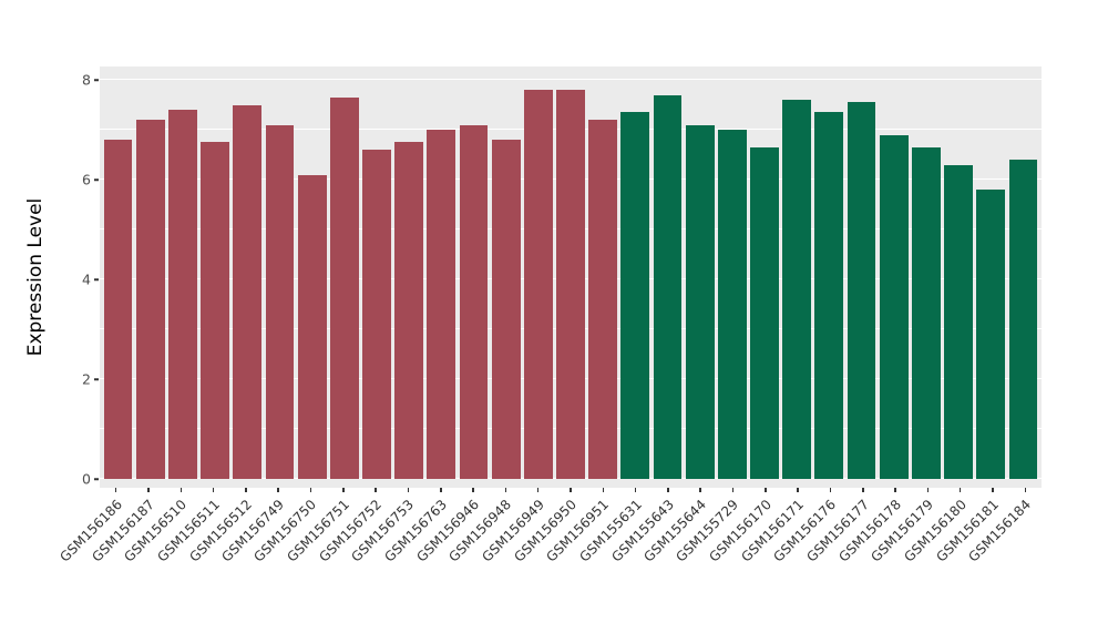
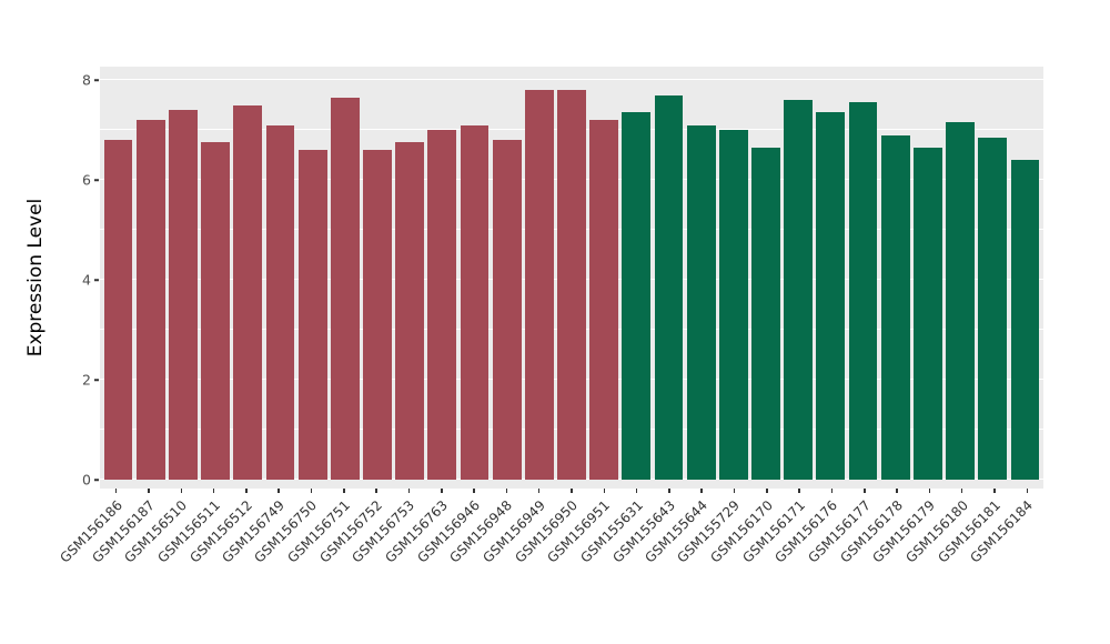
GSM156750: 6.1 -> 6.6
GSM156180: 6.3 -> 7.2
GSM156181: 5.8 -> 6.8
